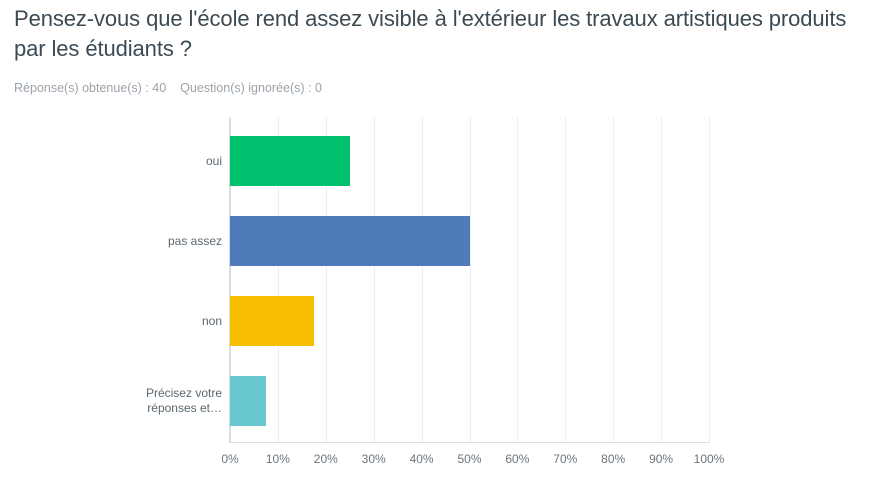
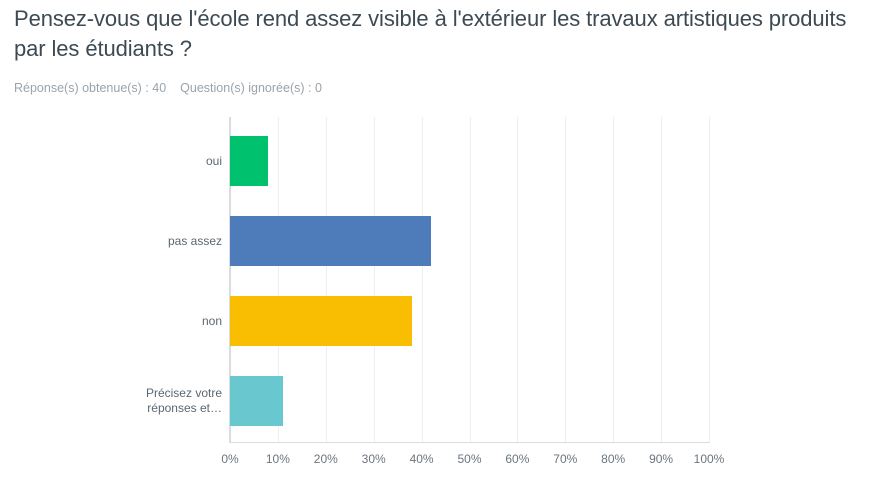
oui: 25% -> 8%
pas assez: 50% -> 42%
non: 18% -> 38%
Précisez votre réponses et…: 8% -> 11%
